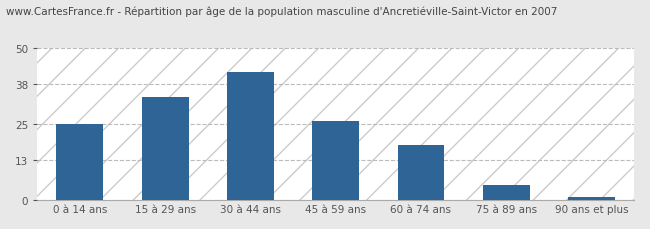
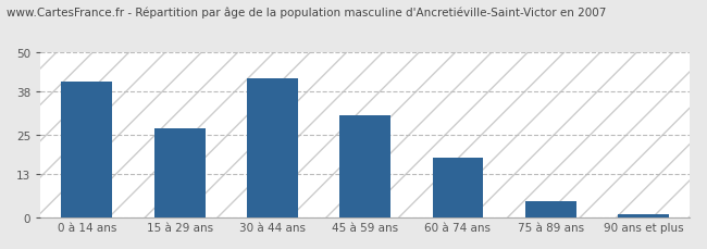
0 à 14 ans: 25 -> 41
15 à 29 ans: 34 -> 27
45 à 59 ans: 26 -> 31
